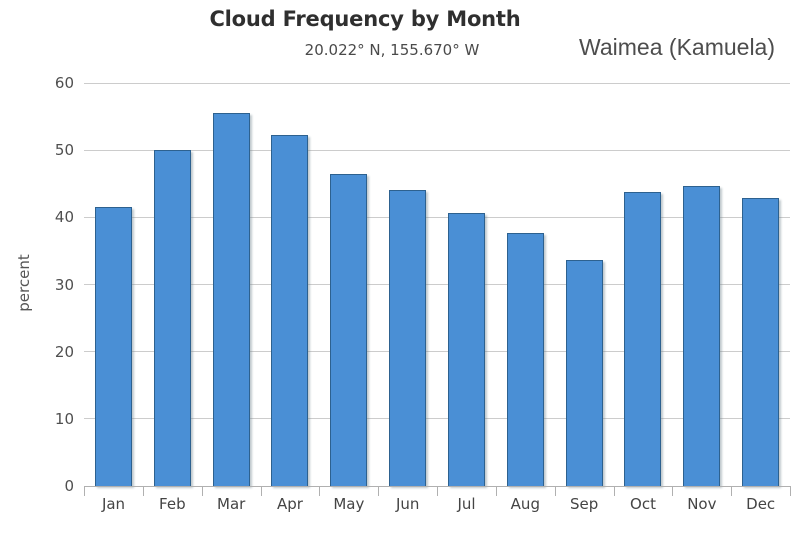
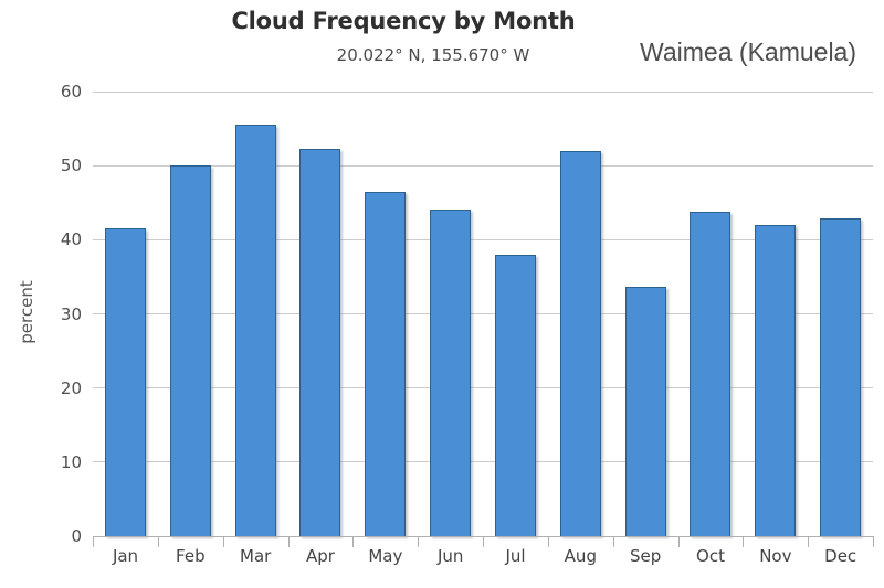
Jul: 41 -> 38
Aug: 38 -> 52
Nov: 45 -> 42
